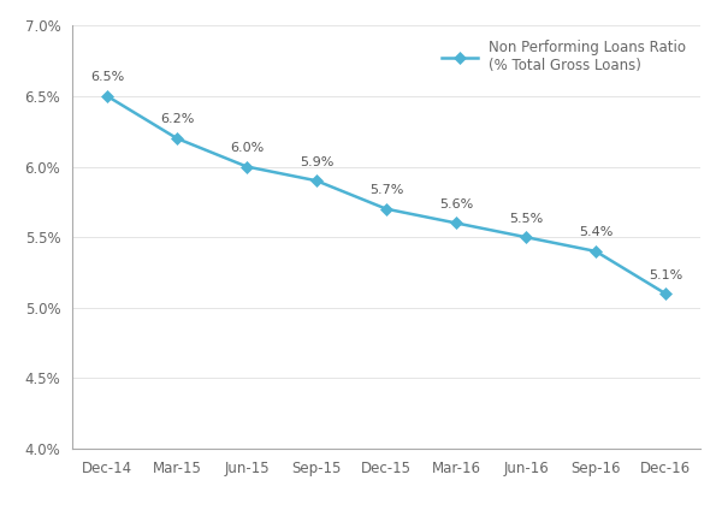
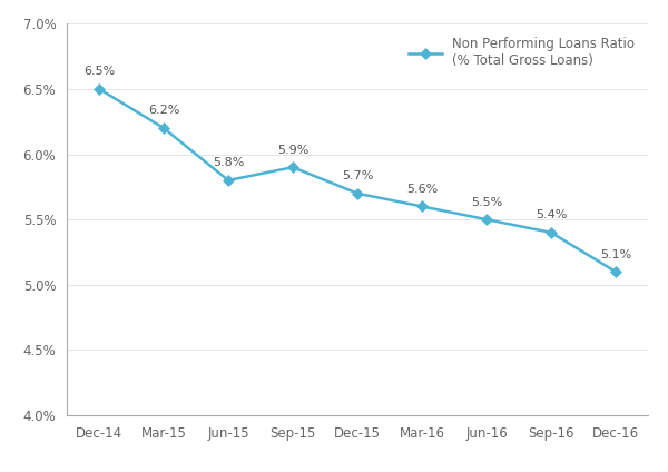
Jun-15: 6.0% -> 5.8%
